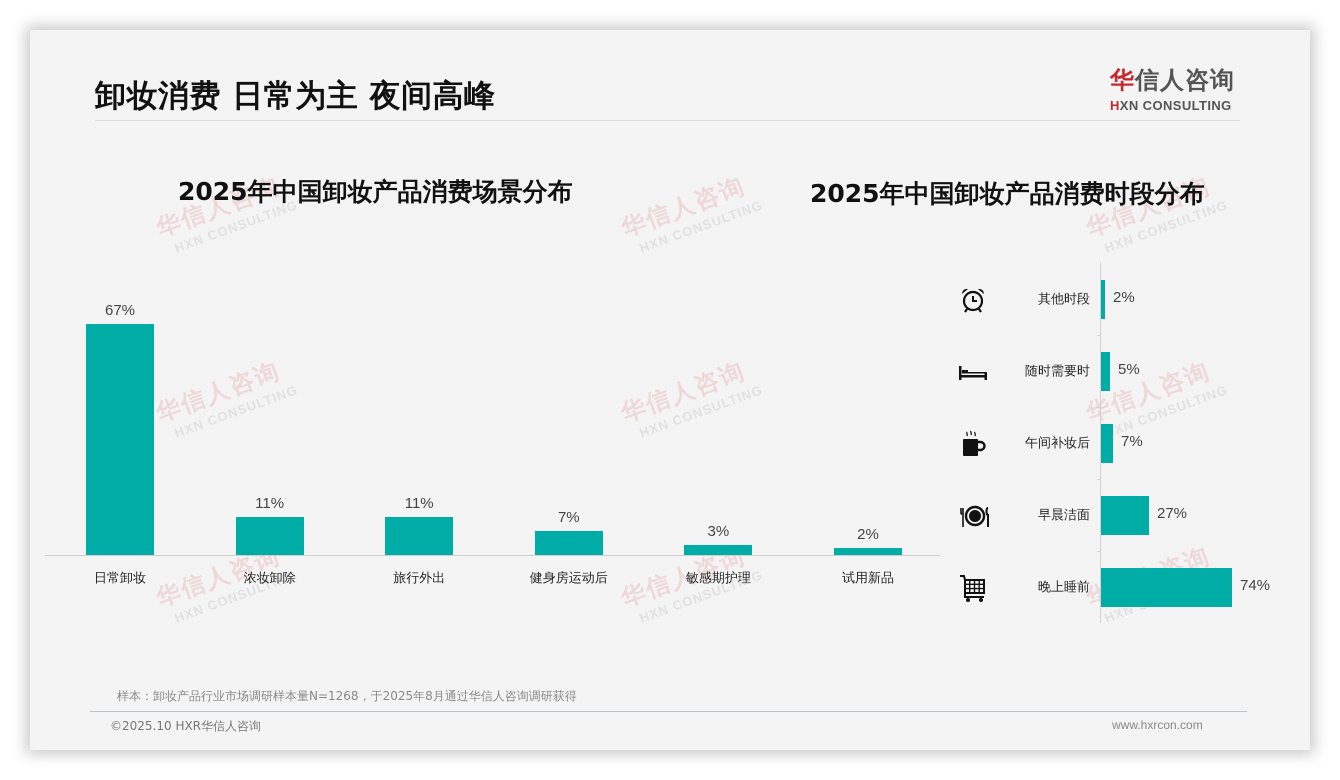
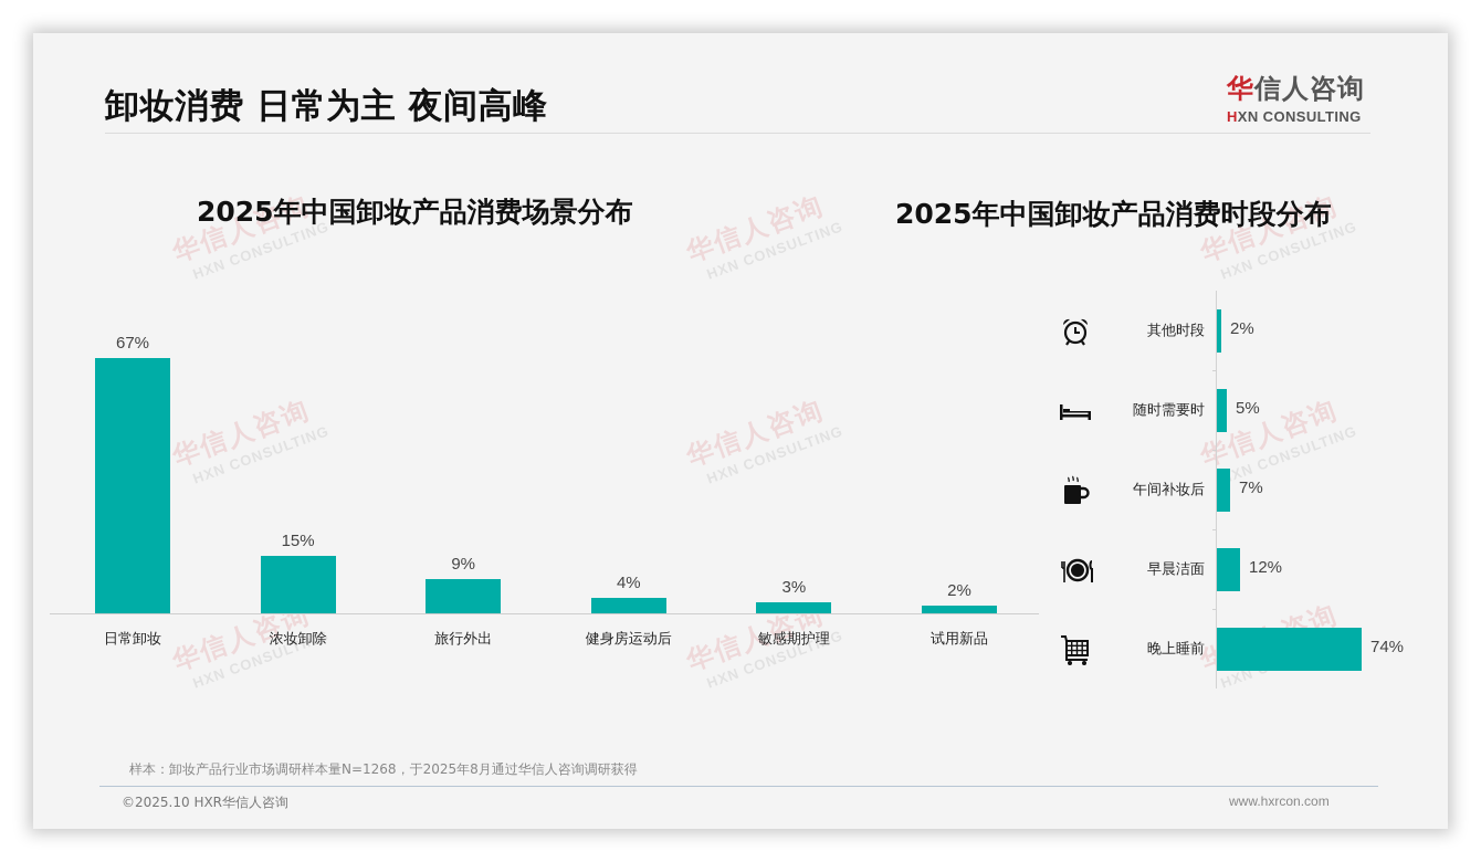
2025年中国卸妆产品消费场景分布/浓妆卸除: 11% -> 15%
2025年中国卸妆产品消费场景分布/旅行外出: 11% -> 9%
2025年中国卸妆产品消费场景分布/健身房运动后: 7% -> 4%
2025年中国卸妆产品消费时段分布/早晨洁面: 27% -> 12%
